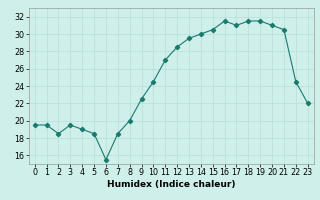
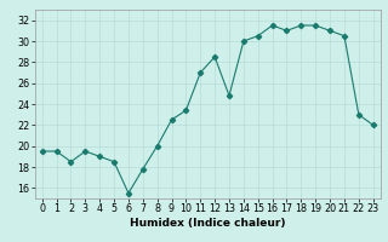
7: 18.5 -> 17.8
10: 24.5 -> 23.4
13: 29.5 -> 24.8
22: 24.5 -> 23.0
